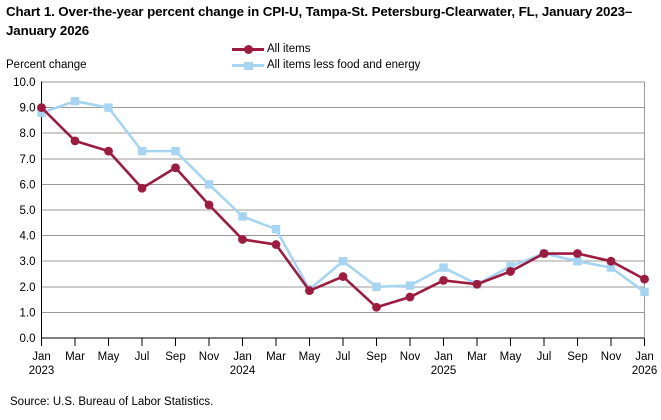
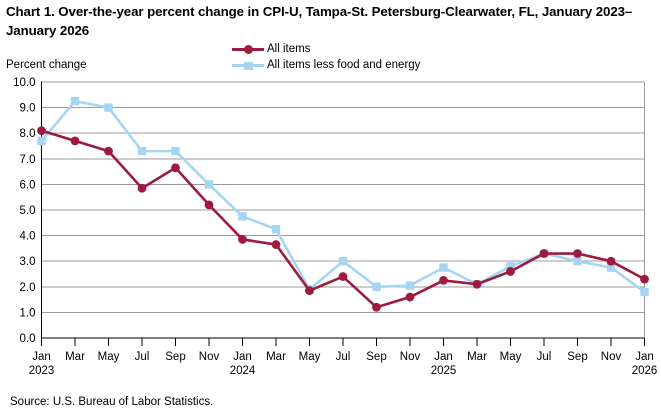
All items/Jan 2023: 9.0 -> 8.1
All items less food and energy/Jan 2023: 8.8 -> 7.7
